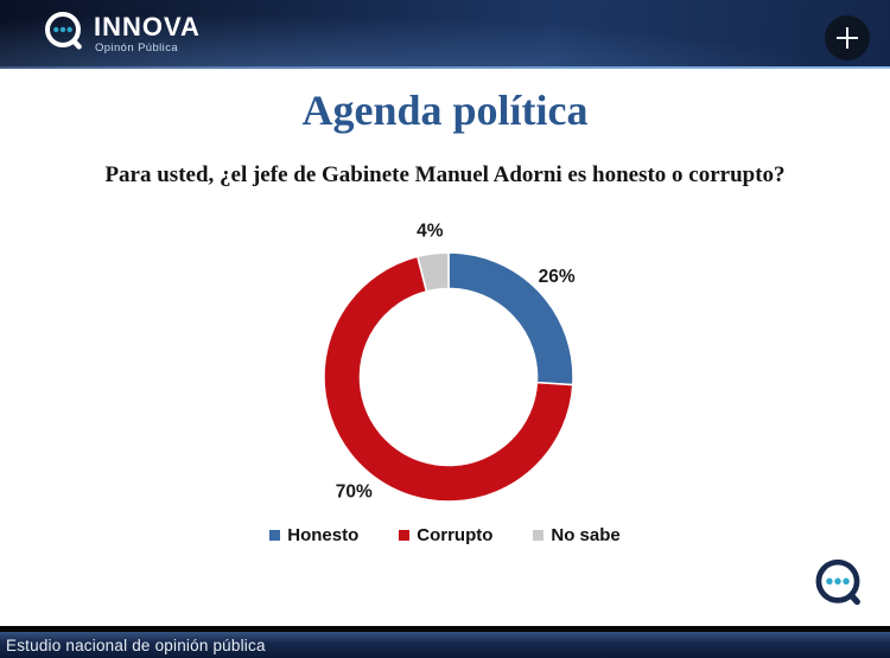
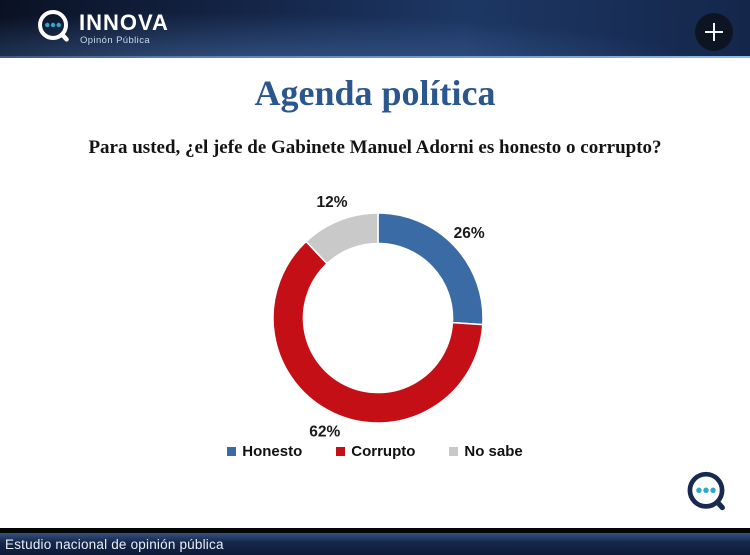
Corrupto: 70% -> 62%
No sabe: 4% -> 12%
